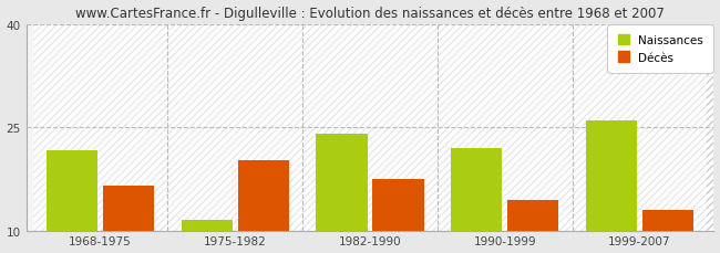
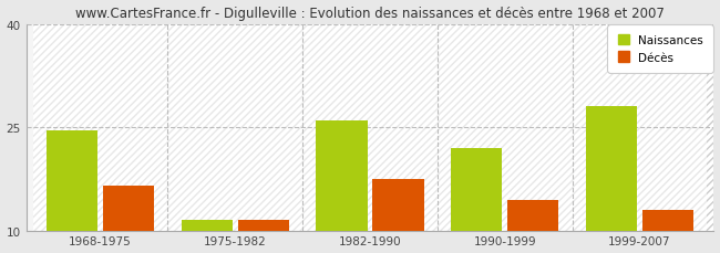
Naissances/1968-1975: 21.6 -> 24.5
Décès/1975-1982: 20.2 -> 11.5
Naissances/1982-1990: 24.0 -> 26.0
Naissances/1999-2007: 26.0 -> 28.0
